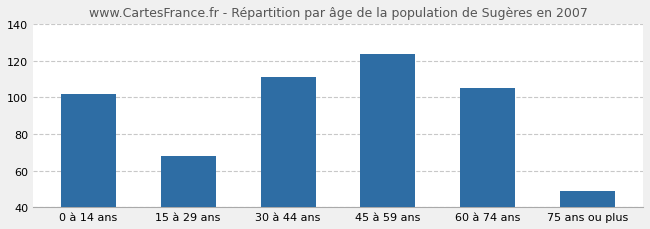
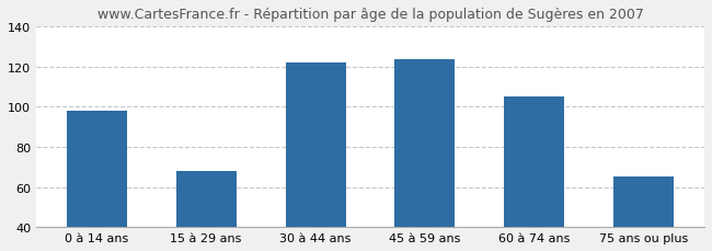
0 à 14 ans: 102 -> 98
30 à 44 ans: 111 -> 122
75 ans ou plus: 49 -> 65
